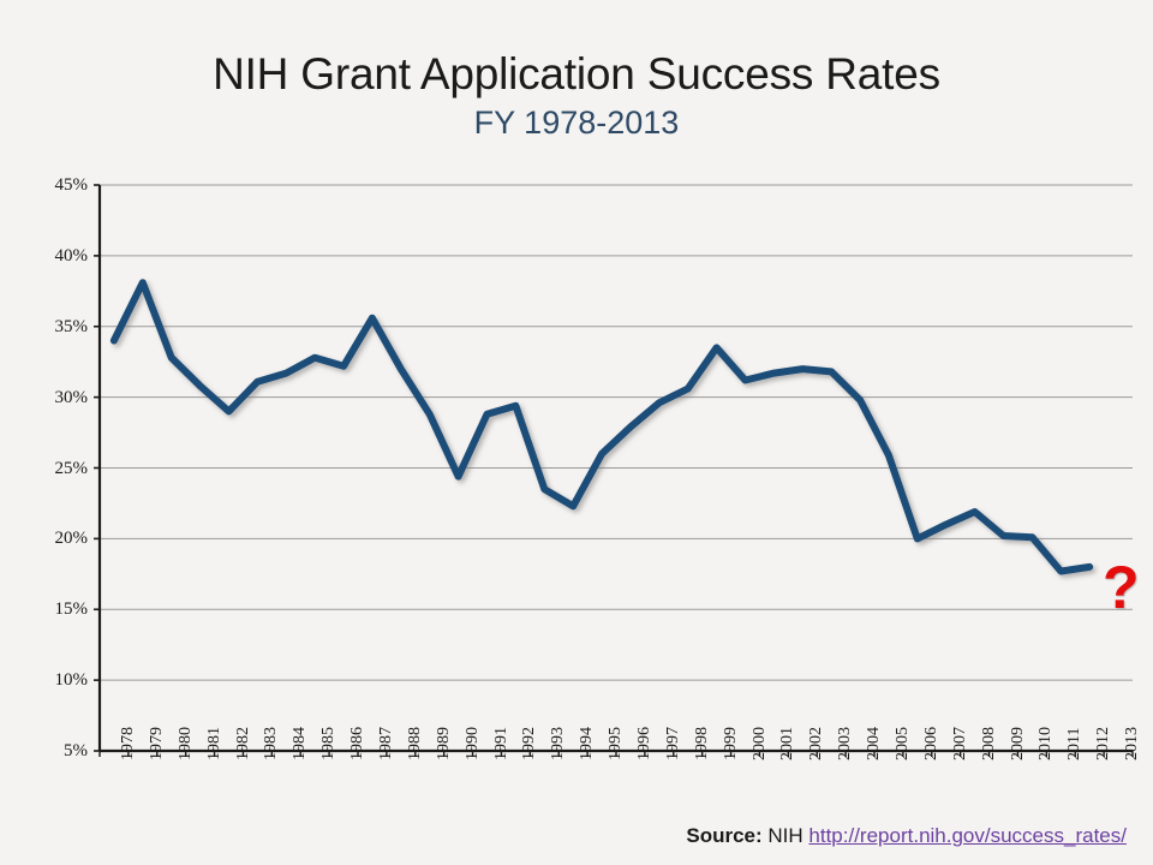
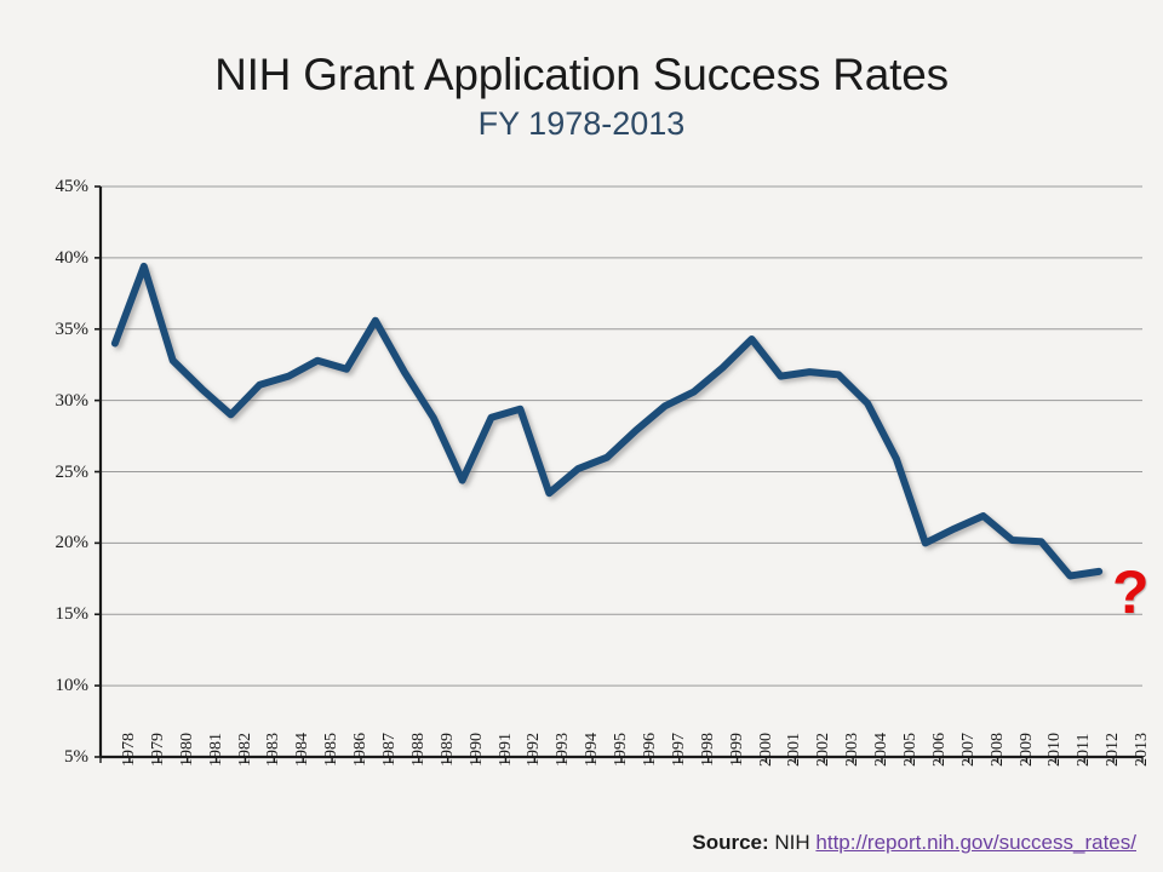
1979: 38.1% -> 39.4%
1994: 22.3% -> 25.2%
1999: 33.5% -> 32.3%
2000: 31.2% -> 34.3%
